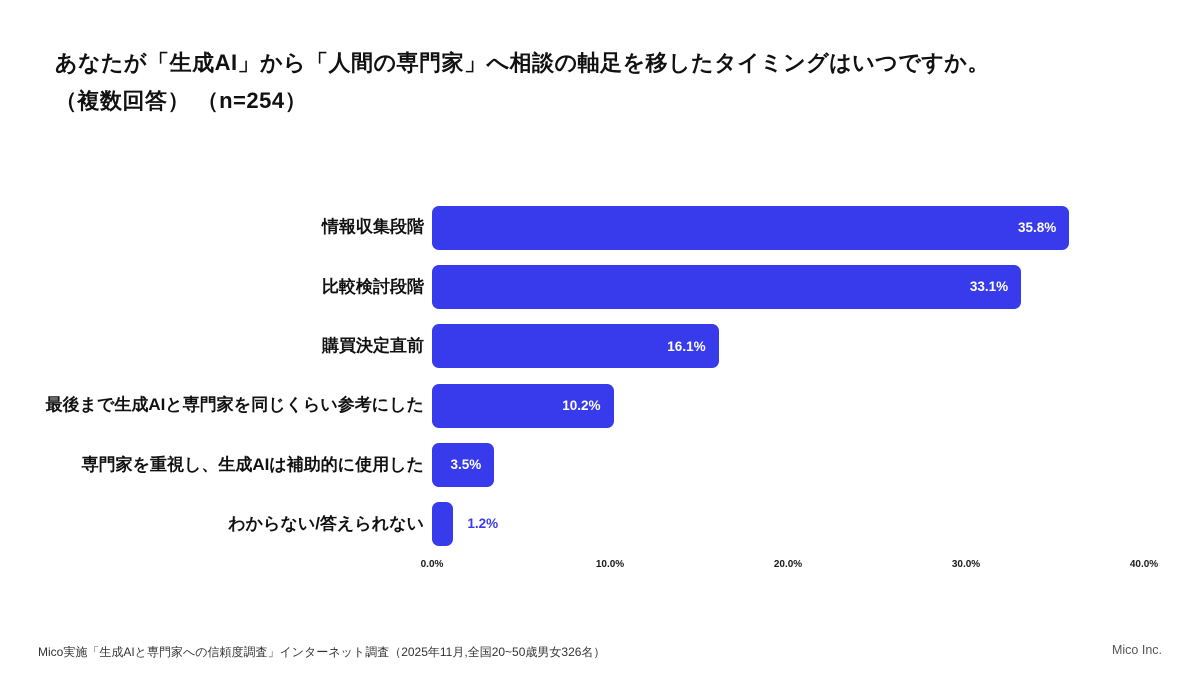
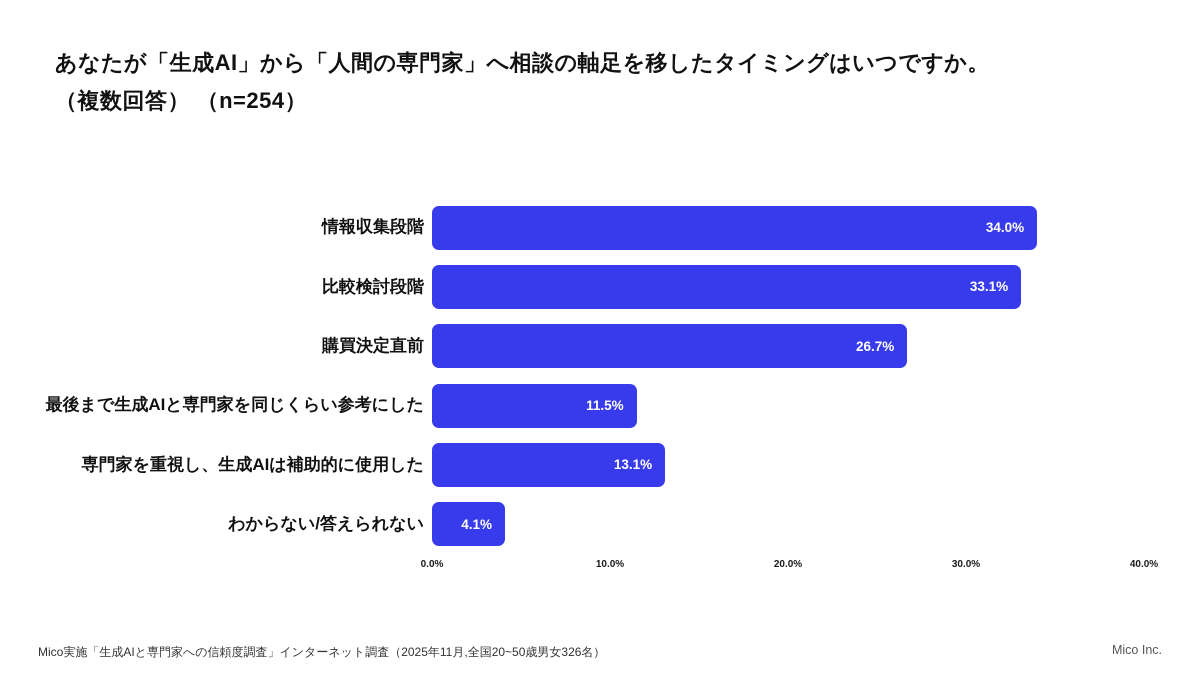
情報収集段階: 35.8% -> 34.0%
購買決定直前: 16.1% -> 26.7%
最後まで生成AIと専門家を同じくらい参考にした: 10.2% -> 11.5%
専門家を重視し、生成AIは補助的に使用した: 3.5% -> 13.1%
わからない/答えられない: 1.2% -> 4.1%
